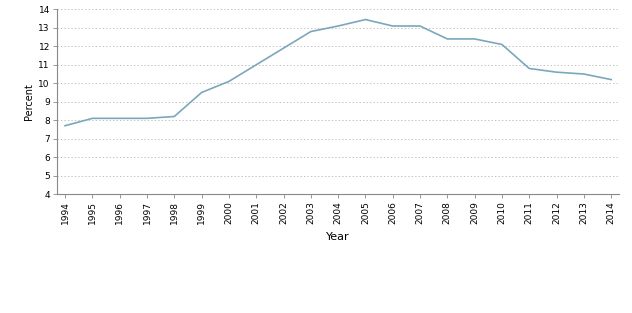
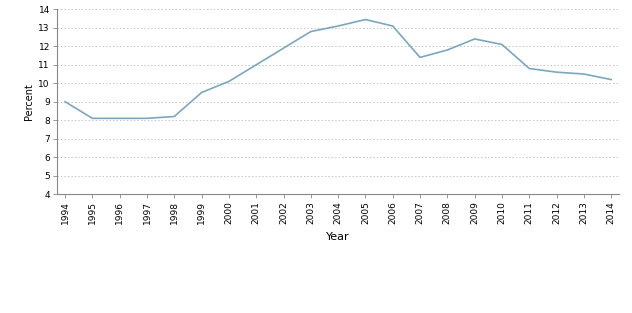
1994: 7.7 -> 9.0
2007: 13.1 -> 11.4
2008: 12.4 -> 11.8
